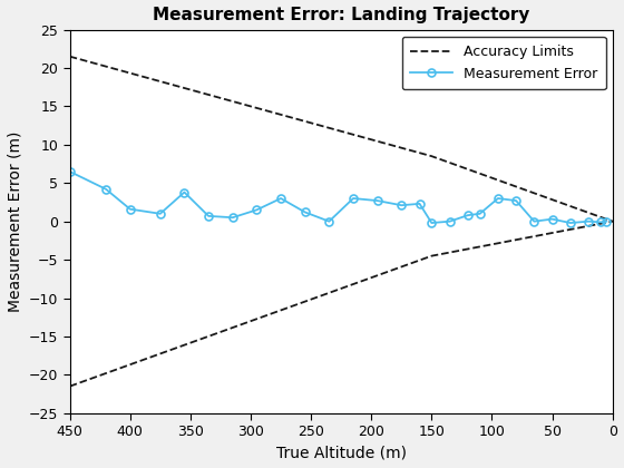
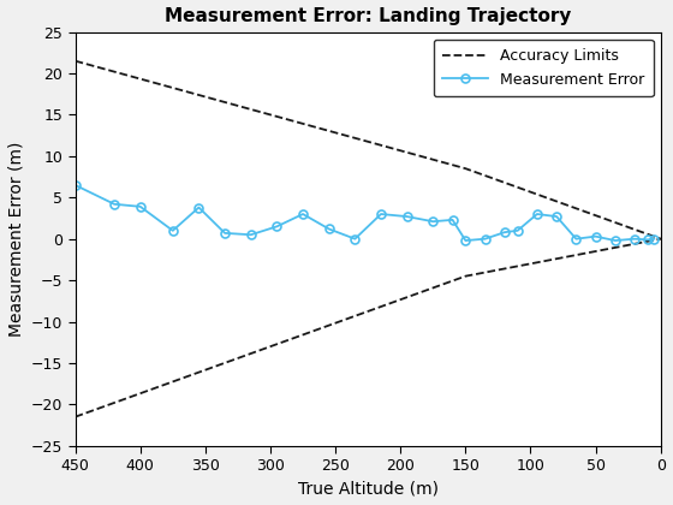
Measurement Error/400: 1.6 -> 3.9
